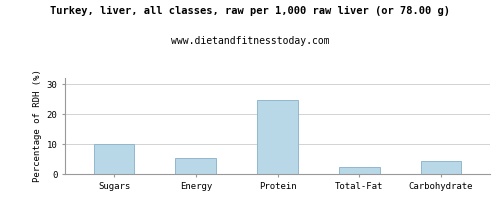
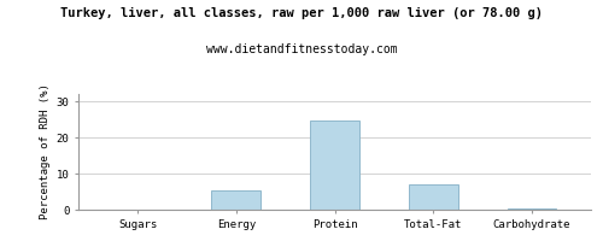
Sugars: 10.0 -> 0.1
Total-Fat: 2.5 -> 7.0
Carbohydrate: 4.5 -> 0.3
